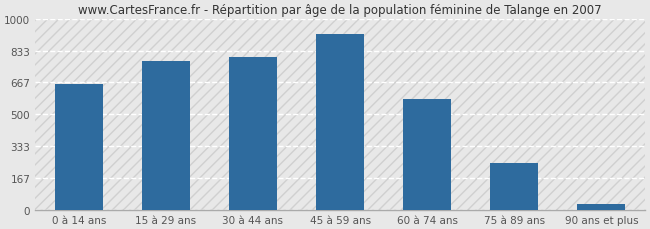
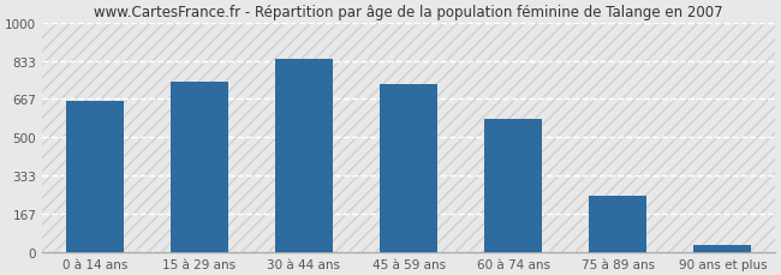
15 à 29 ans: 780 -> 740
30 à 44 ans: 800 -> 840
45 à 59 ans: 920 -> 730
